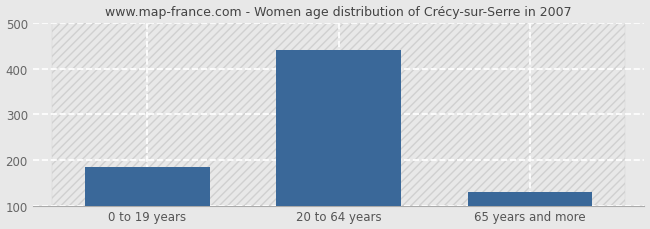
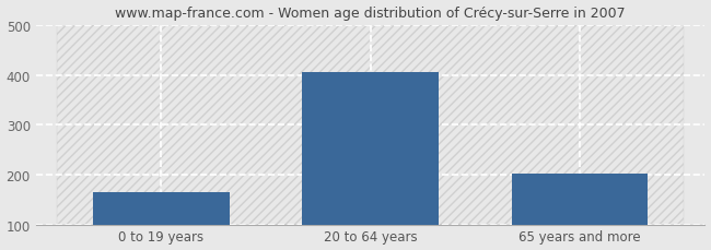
0 to 19 years: 185 -> 165
20 to 64 years: 440 -> 405
65 years and more: 130 -> 201
